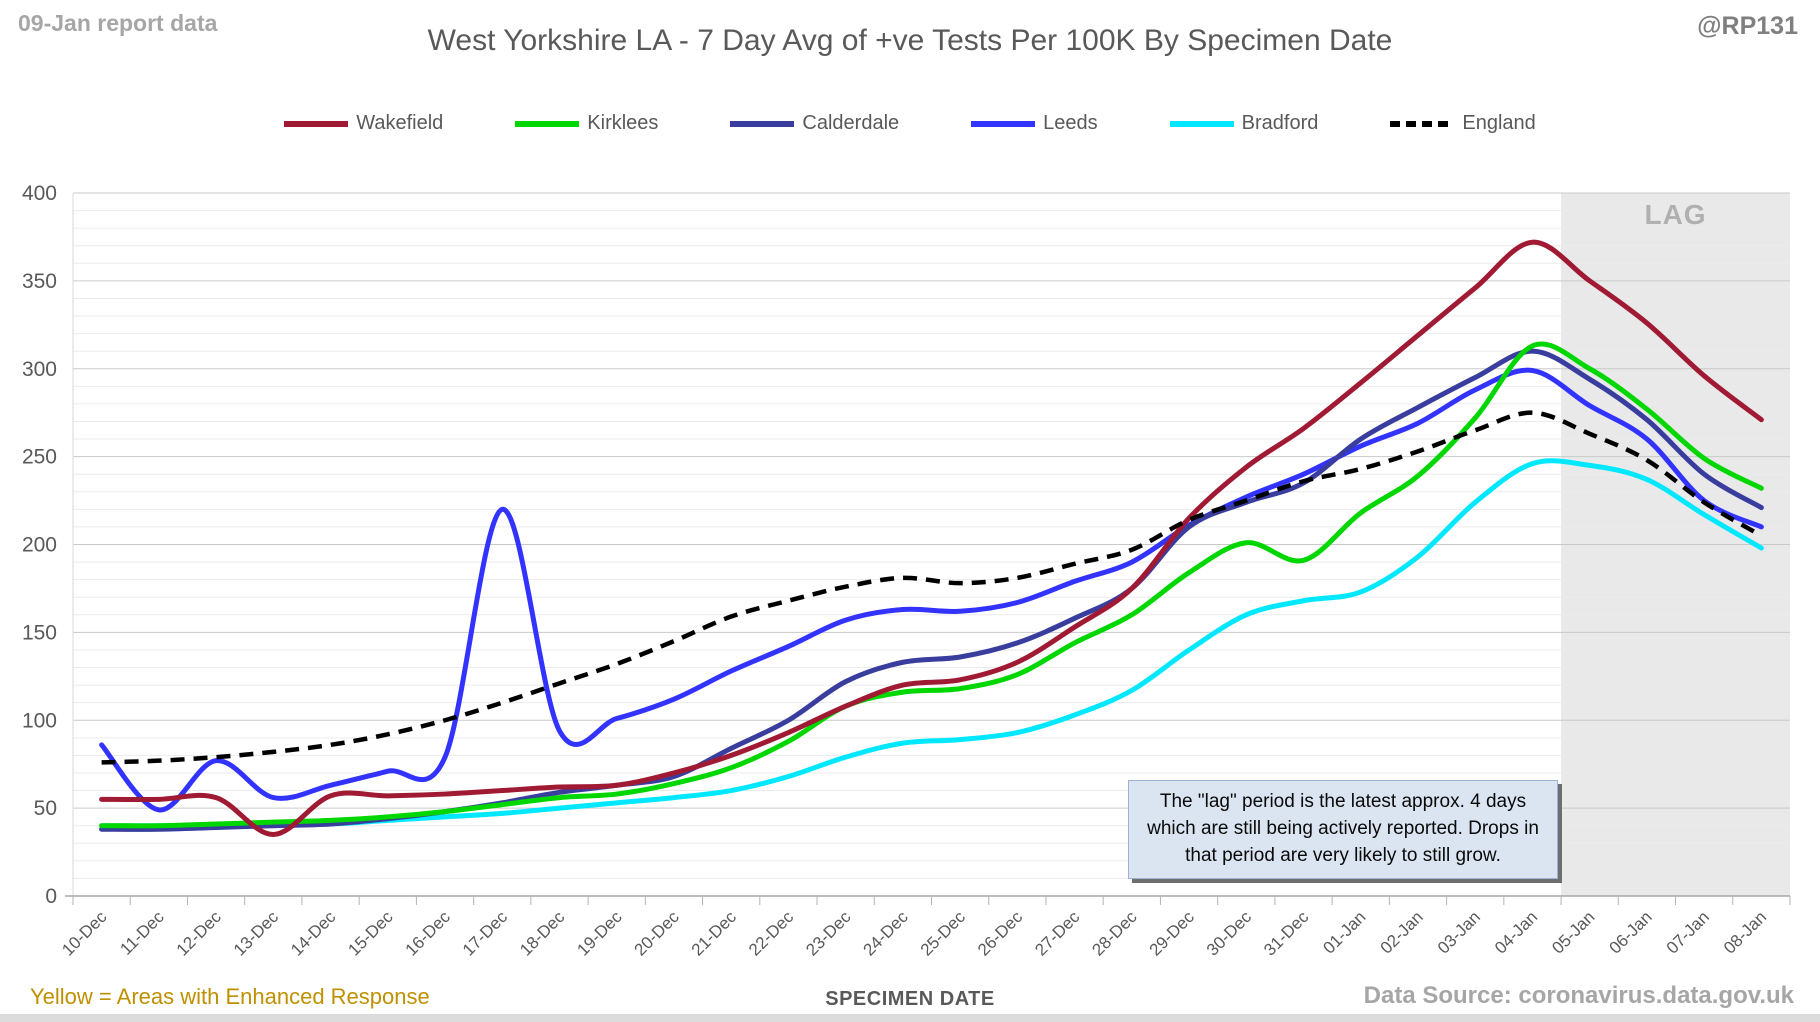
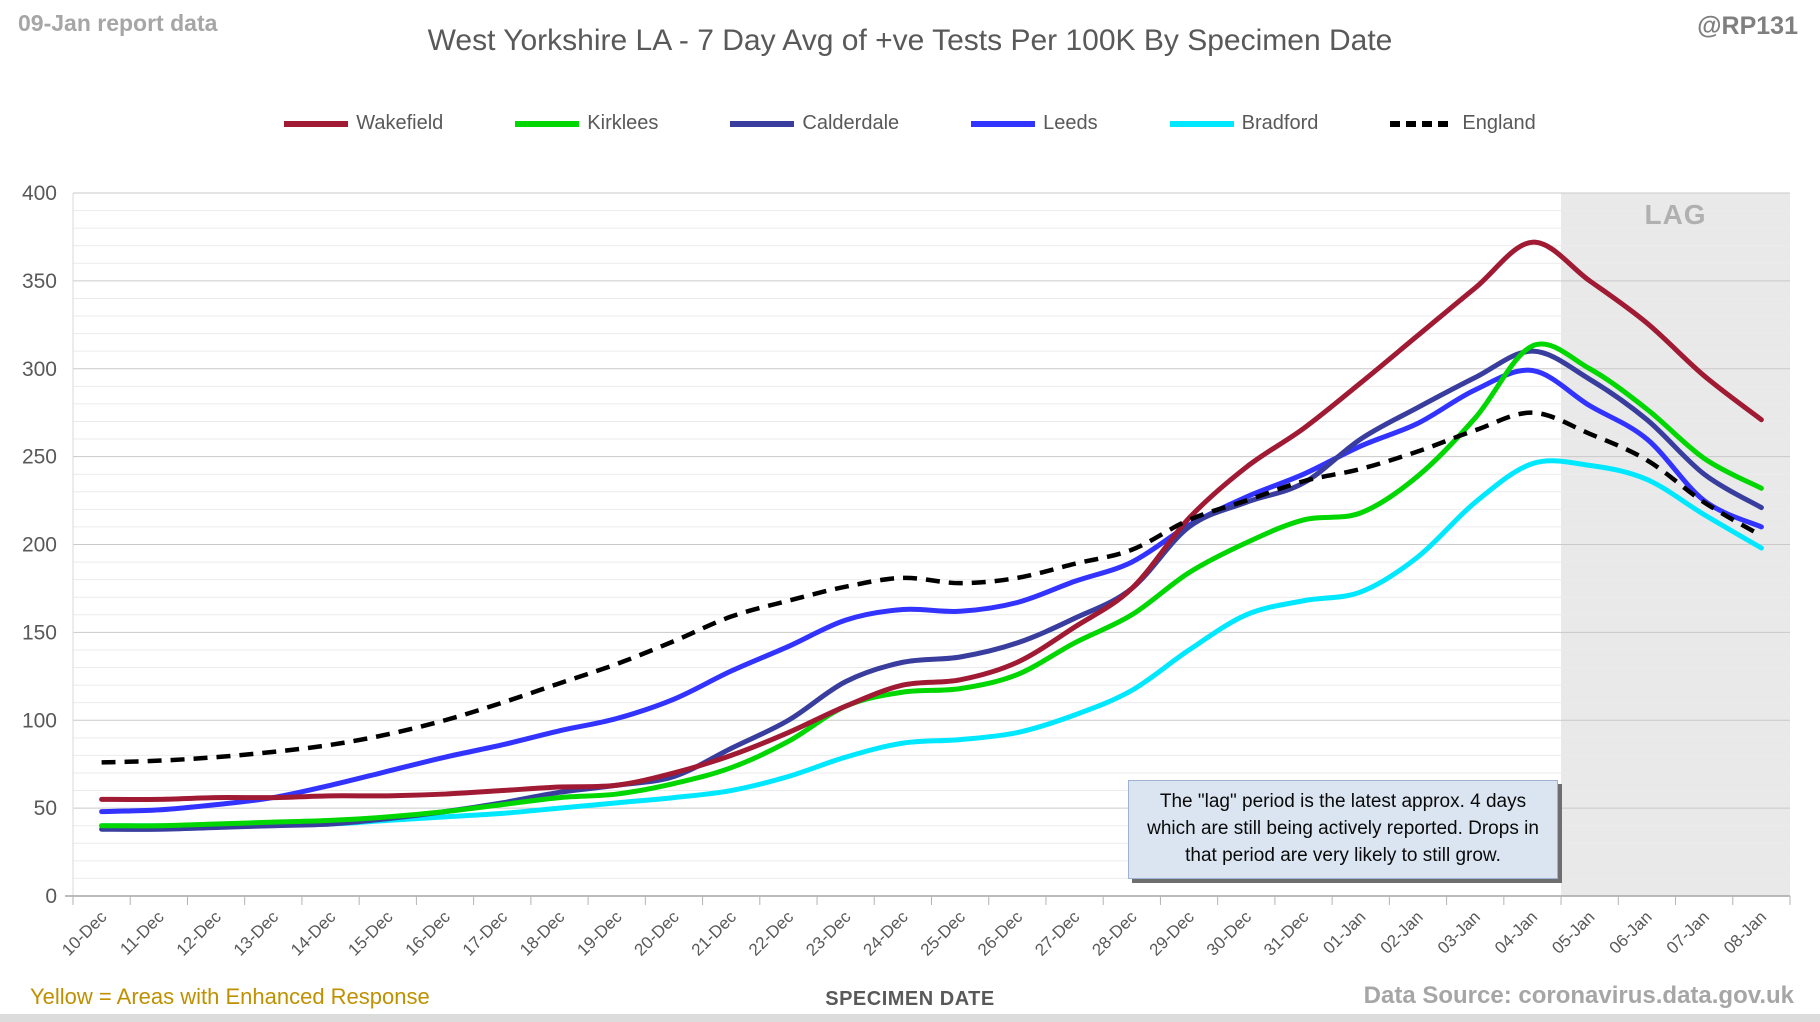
Leeds/10-Dec: 86 -> 48
Leeds/12-Dec: 77 -> 52
Wakefield/13-Dec: 35 -> 56
Leeds/17-Dec: 220 -> 86
Kirklees/31-Dec: 191 -> 214
